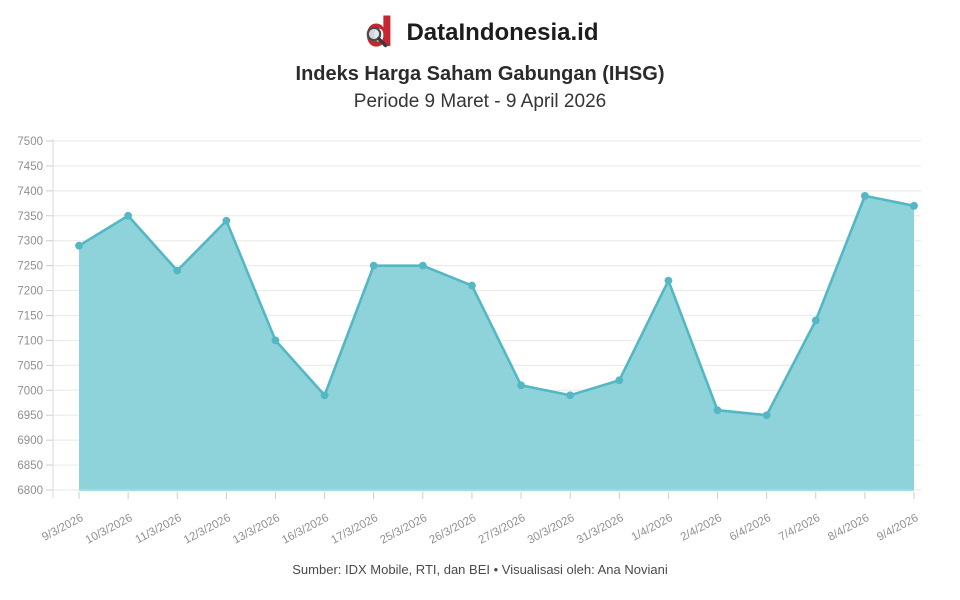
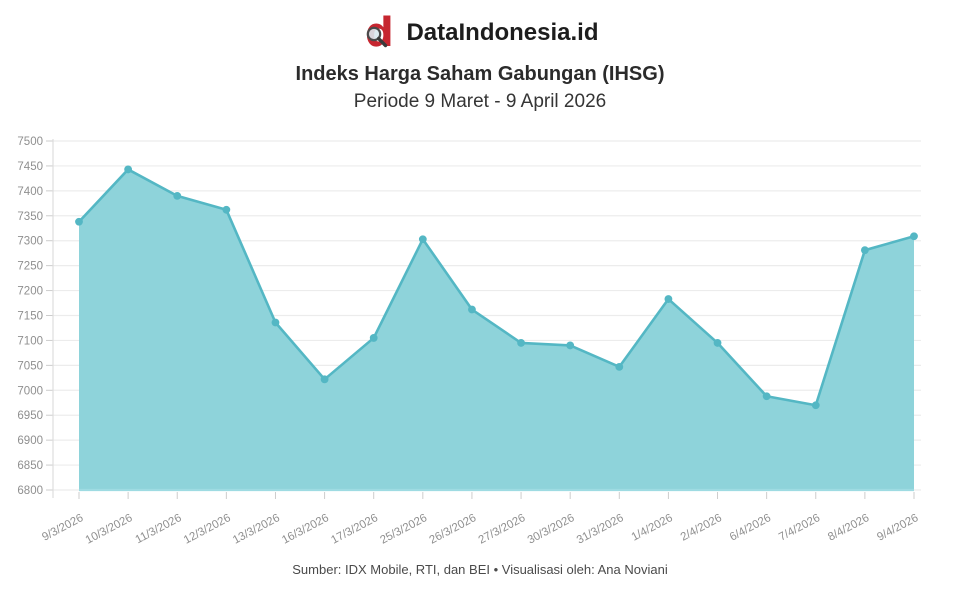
9/3/2026: 7290 -> 7340
10/3/2026: 7350 -> 7440
11/3/2026: 7240 -> 7390
12/3/2026: 7340 -> 7360
13/3/2026: 7100 -> 7140
16/3/2026: 6990 -> 7020
17/3/2026: 7250 -> 7100
25/3/2026: 7250 -> 7300
26/3/2026: 7210 -> 7160
27/3/2026: 7010 -> 7100
30/3/2026: 6990 -> 7090
31/3/2026: 7020 -> 7050
1/4/2026: 7220 -> 7180
2/4/2026: 6960 -> 7100
6/4/2026: 6950 -> 6990
7/4/2026: 7140 -> 6970
8/4/2026: 7390 -> 7280
9/4/2026: 7370 -> 7310
